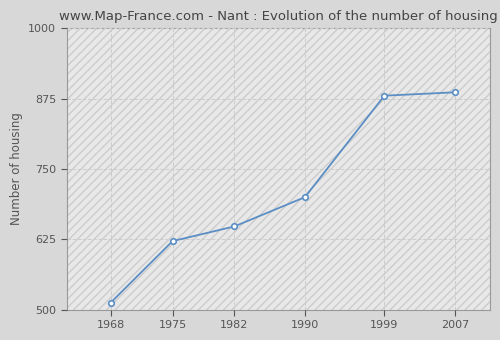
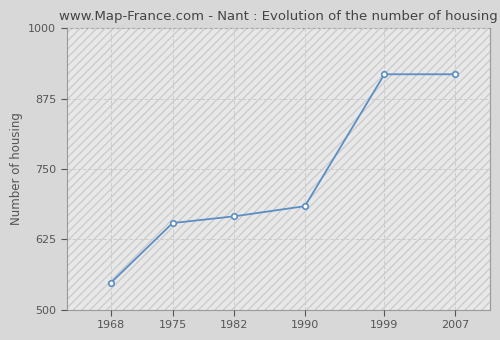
1968: 513 -> 548
1975: 622 -> 654
1982: 648 -> 666
1990: 700 -> 684
1999: 880 -> 918
2007: 886 -> 918
